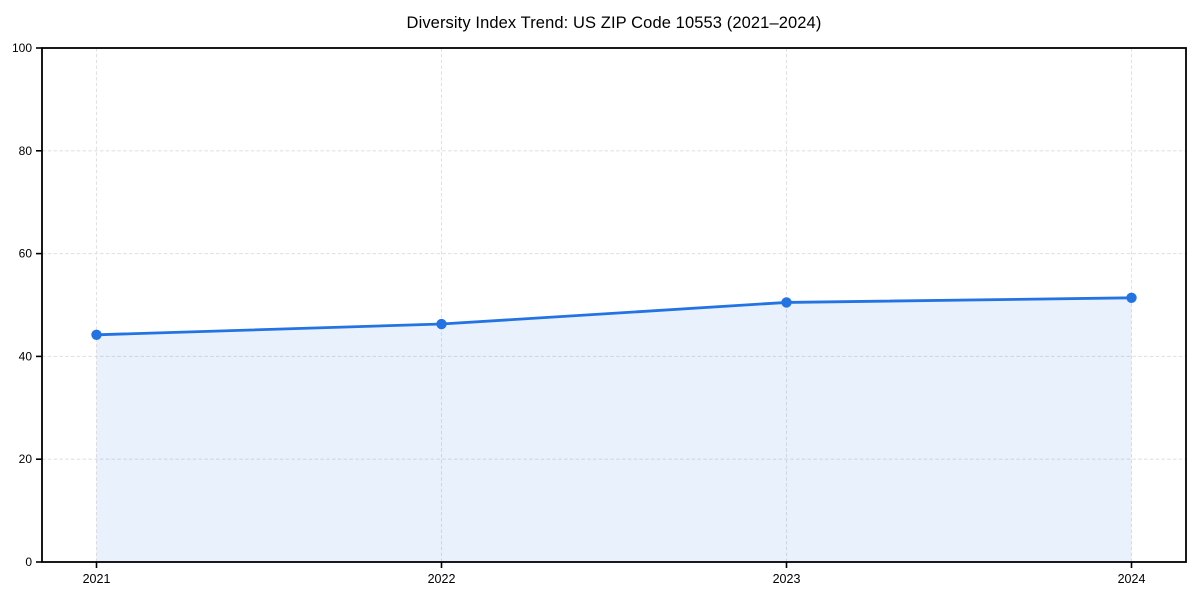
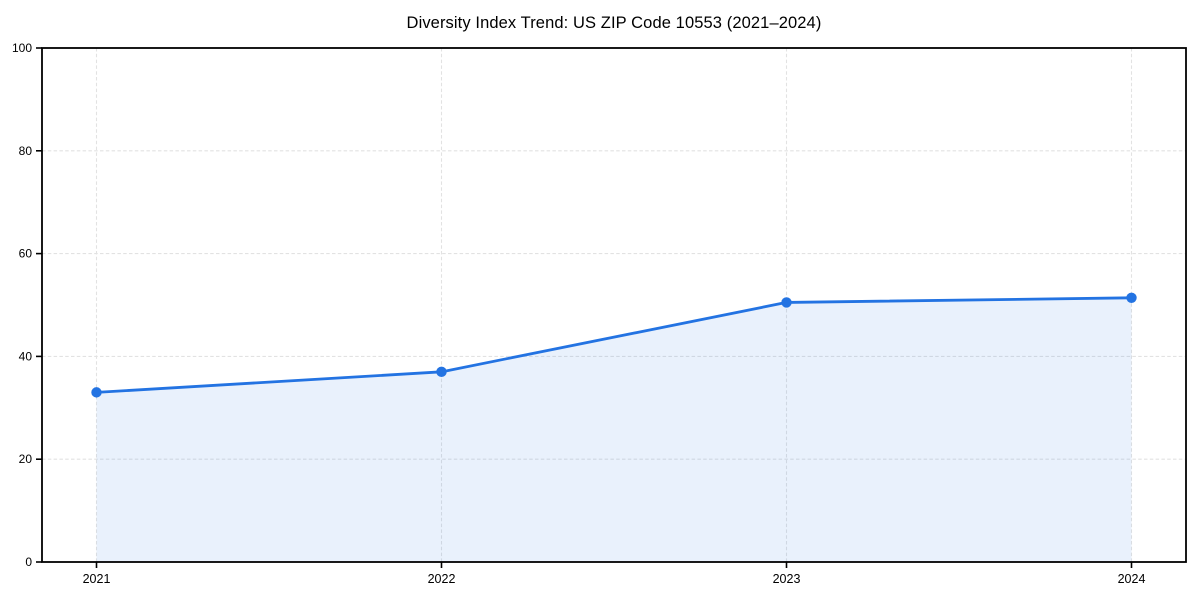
2021: 44 -> 33
2022: 46 -> 37
